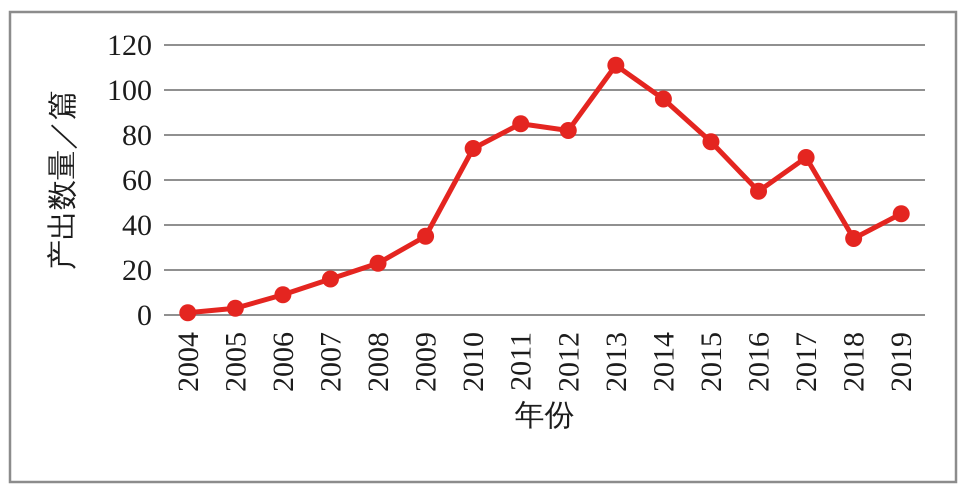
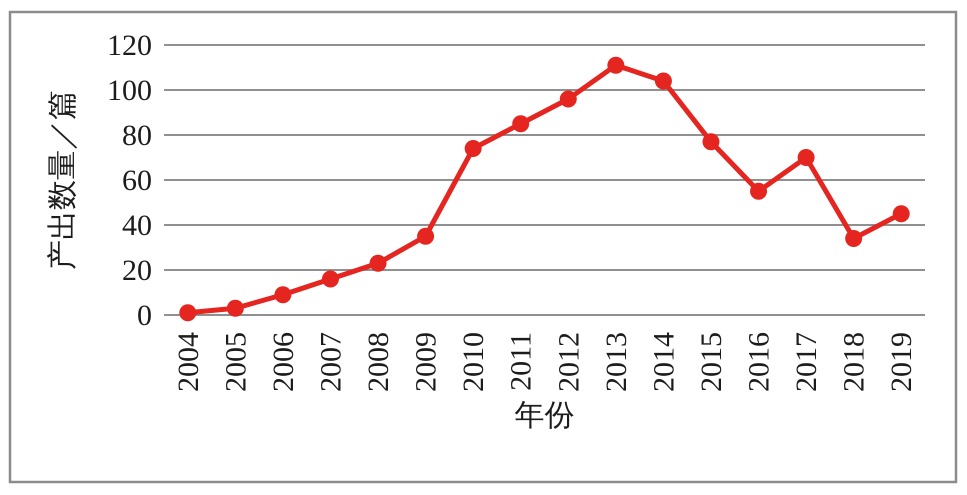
2012: 82 -> 96
2014: 96 -> 104
